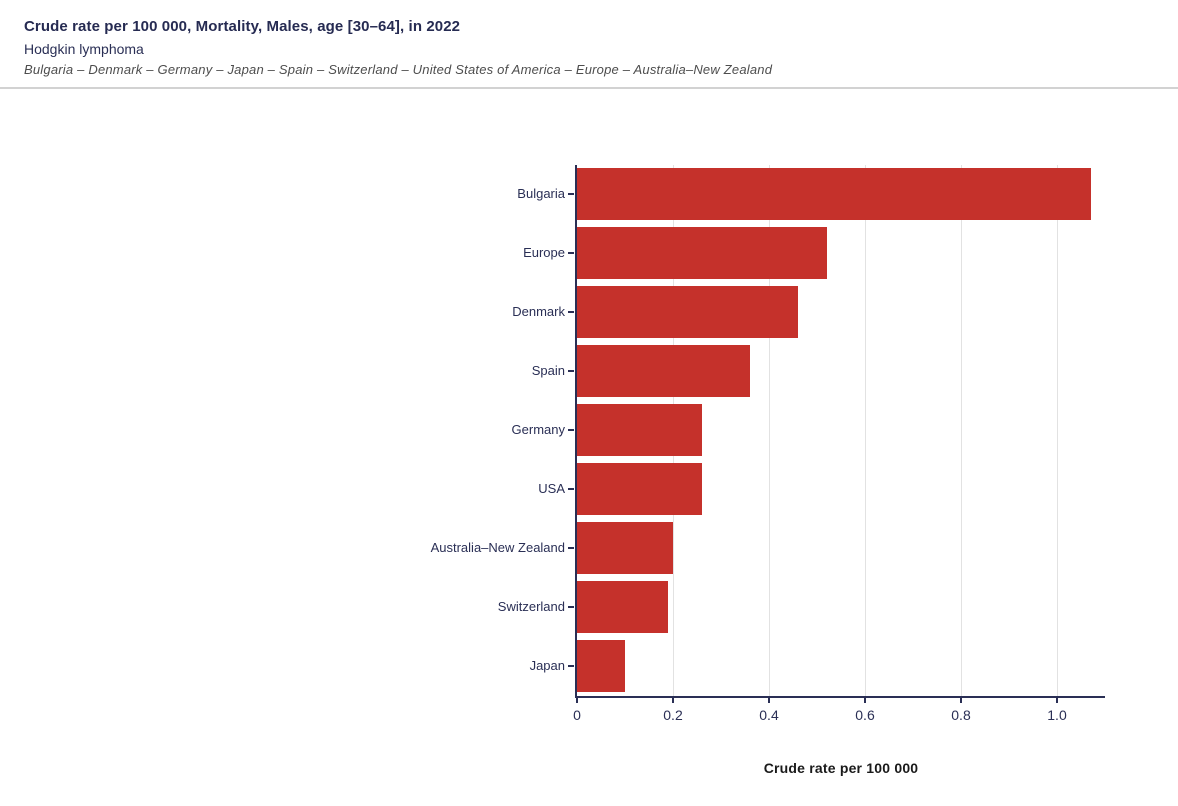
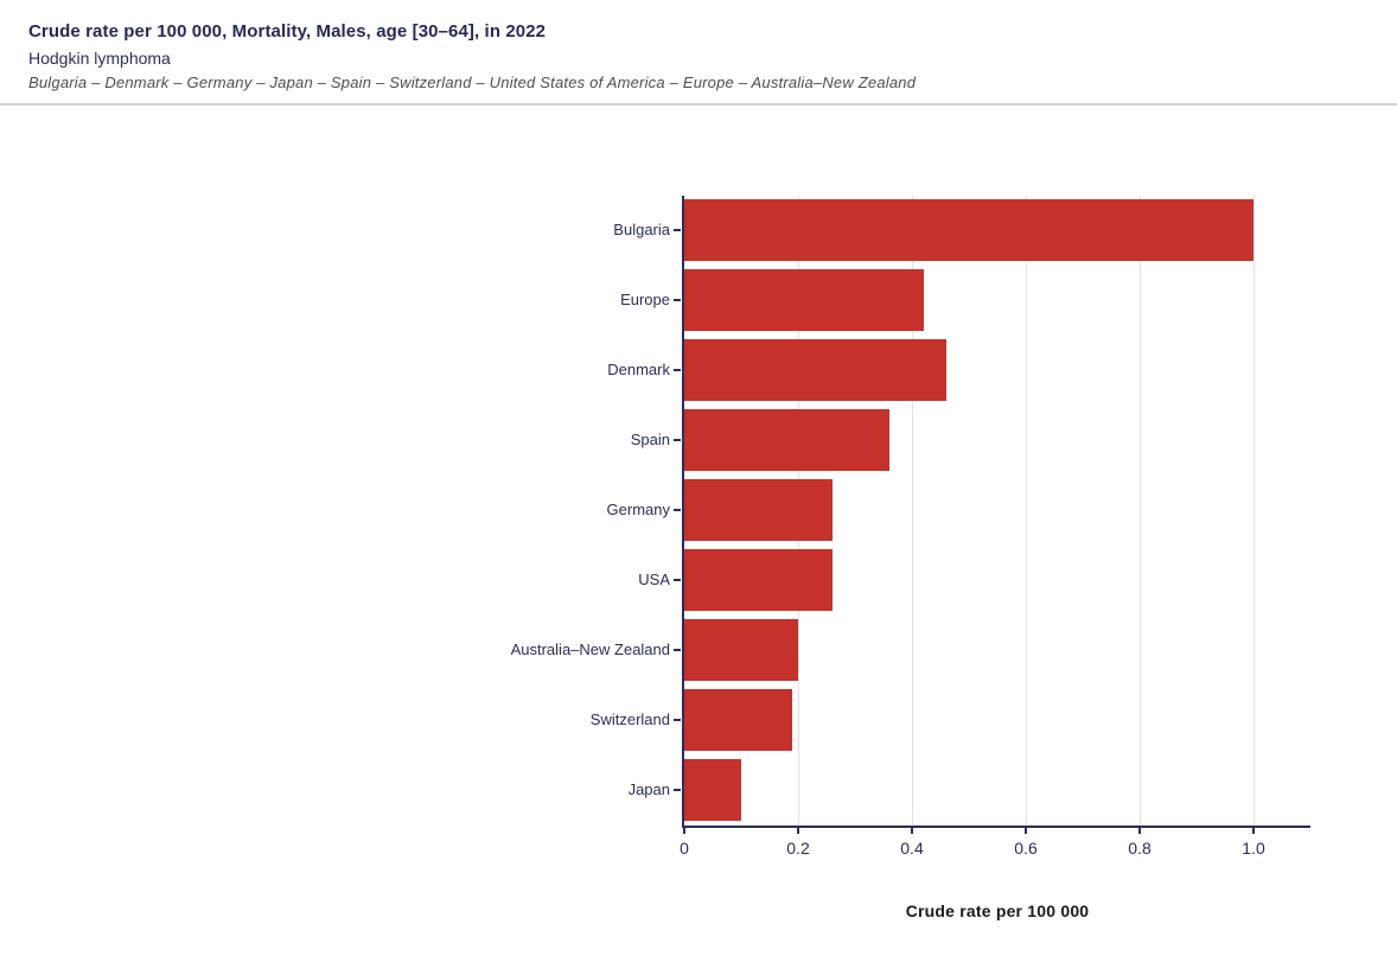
Bulgaria: 1.07 -> 1.00
Europe: 0.52 -> 0.42
